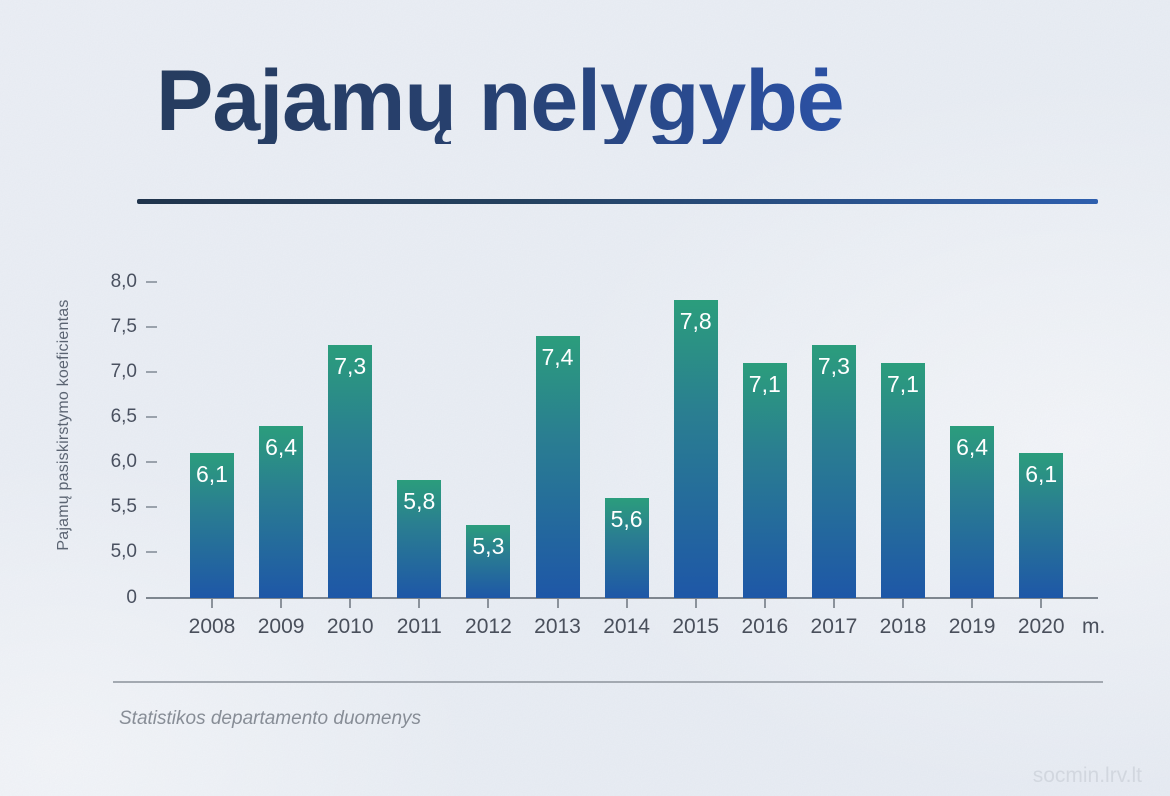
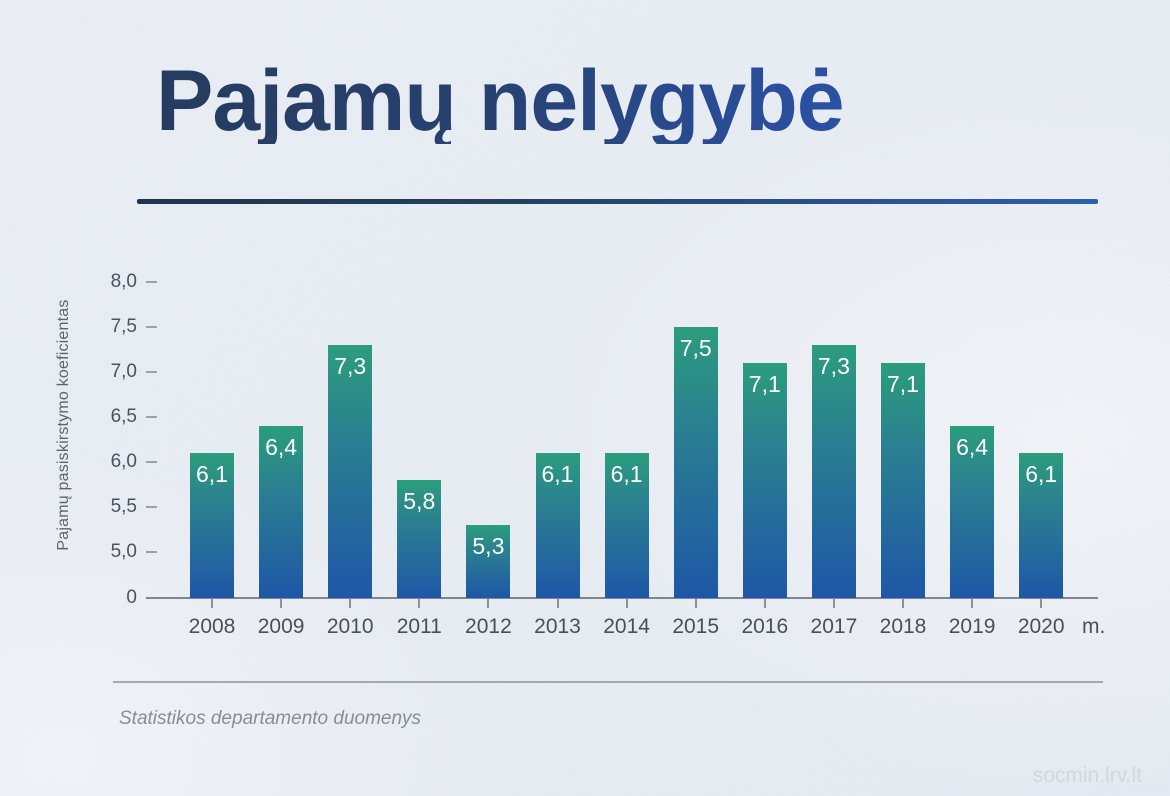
2013: 7,4 -> 6,1
2014: 5,6 -> 6,1
2015: 7,8 -> 7,5
